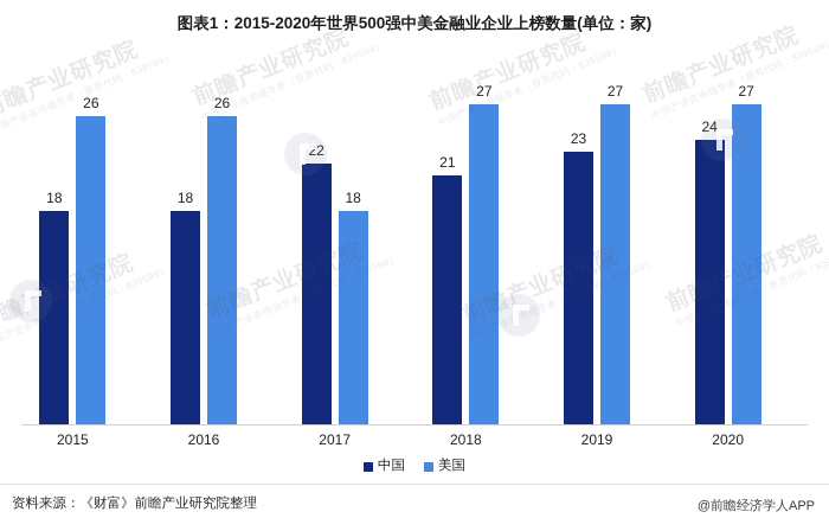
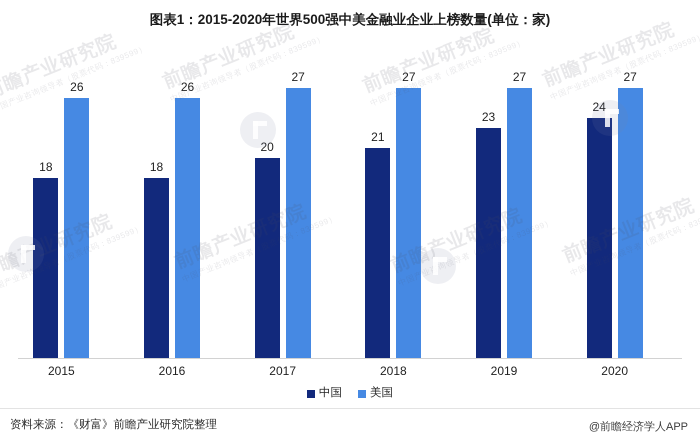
中国/2017: 22 -> 20
美国/2017: 18 -> 27
